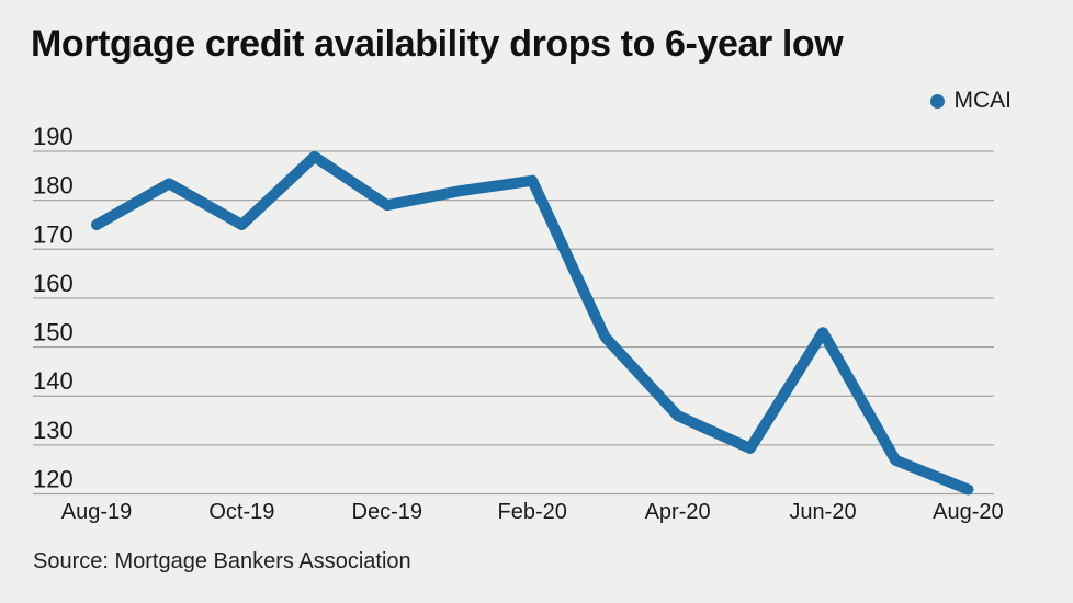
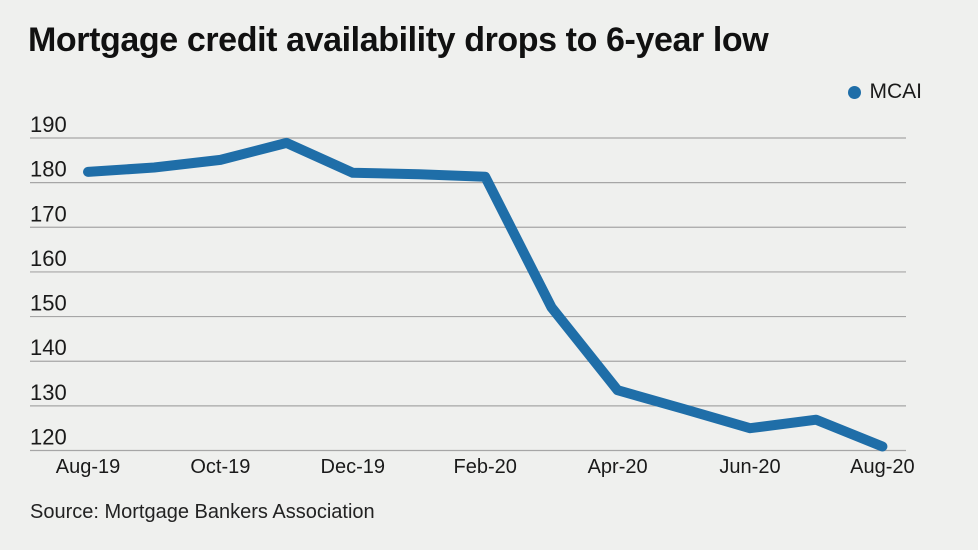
Aug-19: 175 -> 182
Oct-19: 175 -> 185
Dec-19: 179 -> 182
Feb-20: 184 -> 181
Apr-20: 136 -> 134
Jun-20: 153 -> 125
